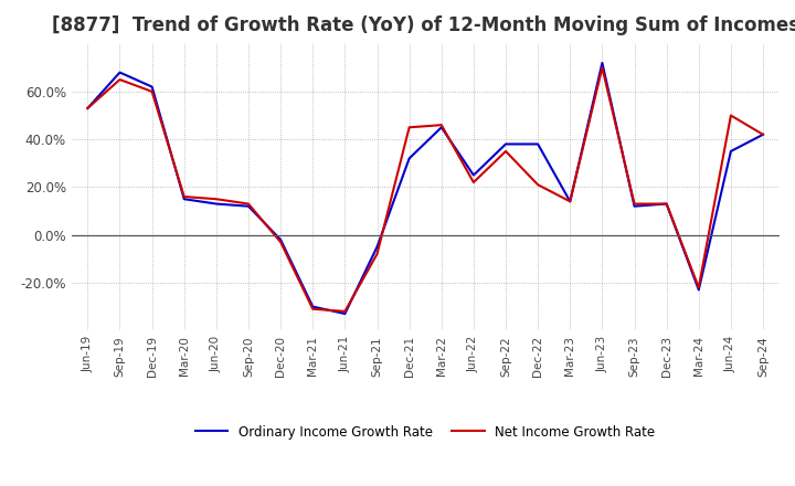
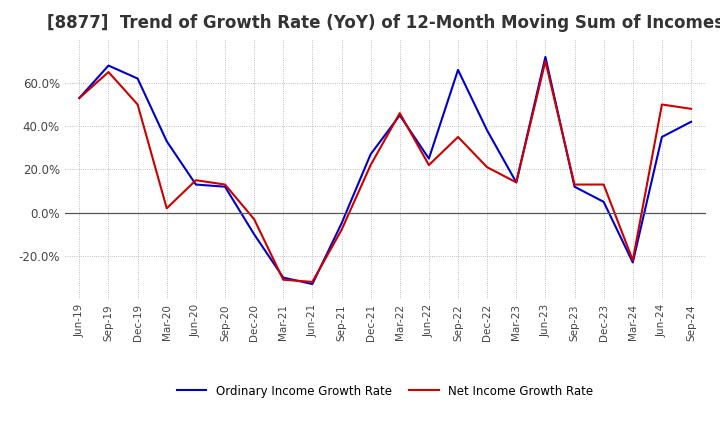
Net Income Growth Rate/Dec-19: 60% -> 50%
Ordinary Income Growth Rate/Mar-20: 15% -> 33%
Net Income Growth Rate/Mar-20: 16% -> 2%
Ordinary Income Growth Rate/Dec-20: -2% -> -10%
Ordinary Income Growth Rate/Dec-21: 32% -> 27%
Net Income Growth Rate/Dec-21: 45% -> 22%
Ordinary Income Growth Rate/Sep-22: 38% -> 66%
Ordinary Income Growth Rate/Dec-23: 13% -> 5%
Net Income Growth Rate/Sep-24: 42% -> 48%
